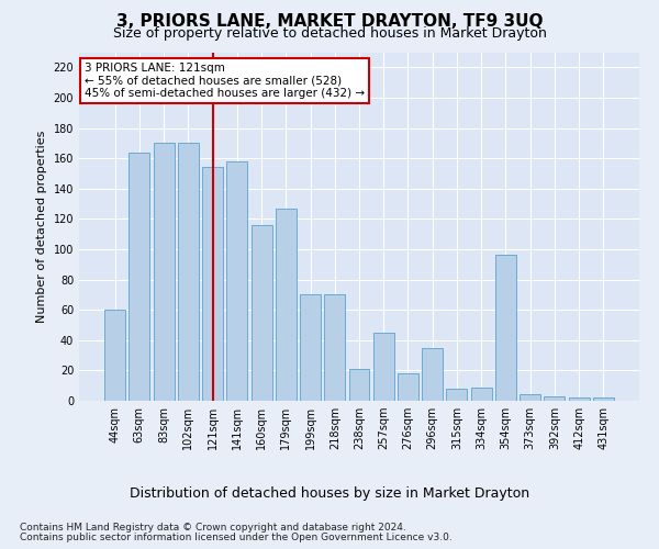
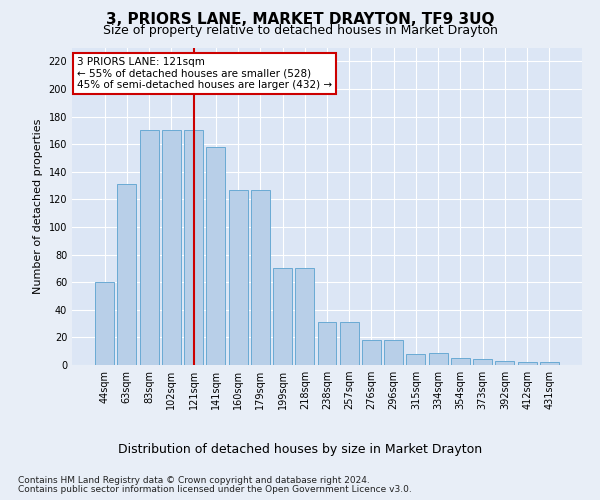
63sqm: 164 -> 131
121sqm: 154 -> 170
160sqm: 116 -> 127
238sqm: 21 -> 31
257sqm: 45 -> 31
296sqm: 35 -> 18
354sqm: 96 -> 5
